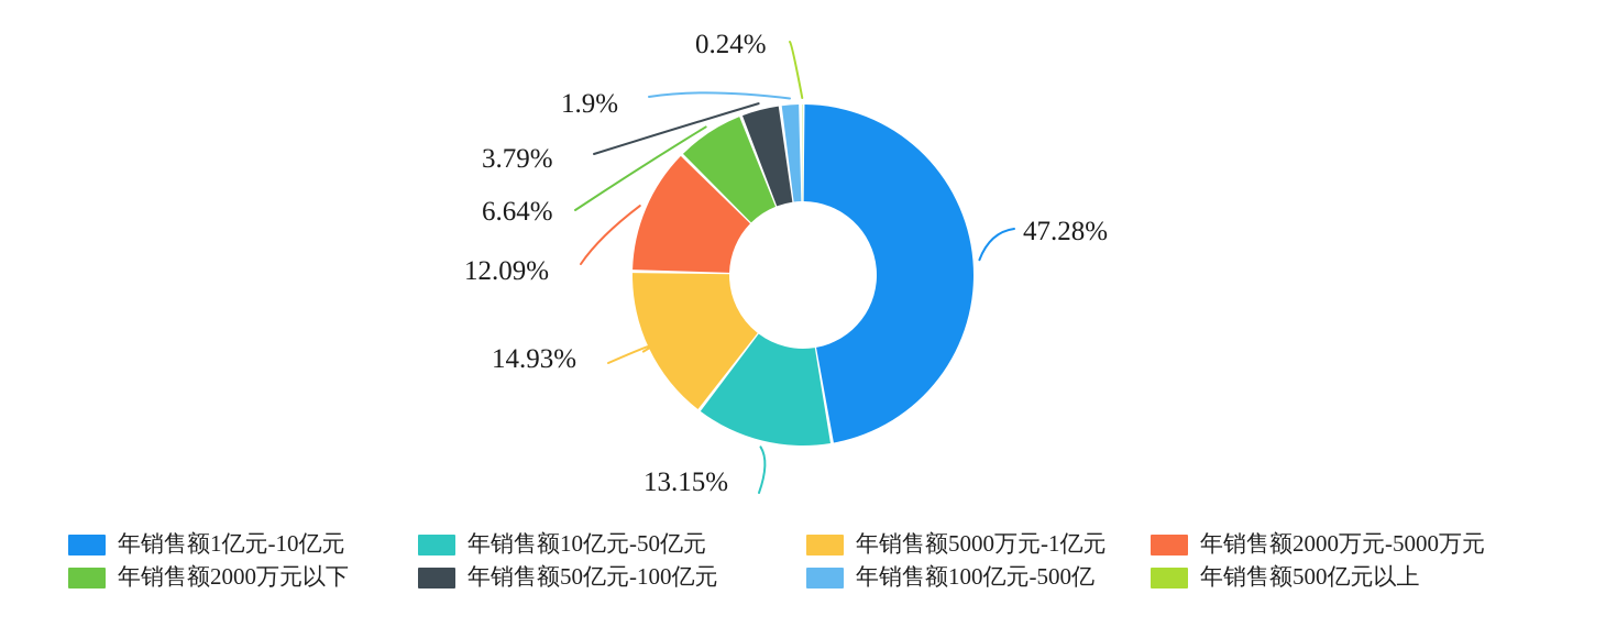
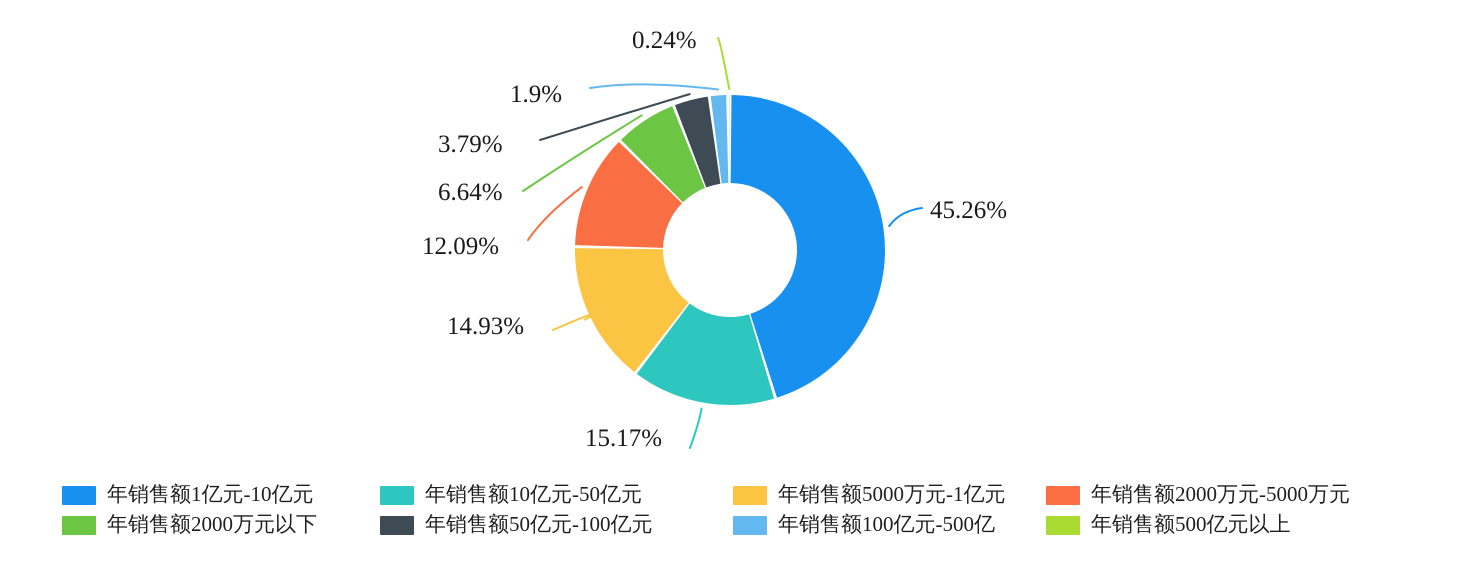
年销售额1亿元-10亿元: 47.28% -> 45.26%
年销售额10亿元-50亿元: 13.15% -> 15.17%
